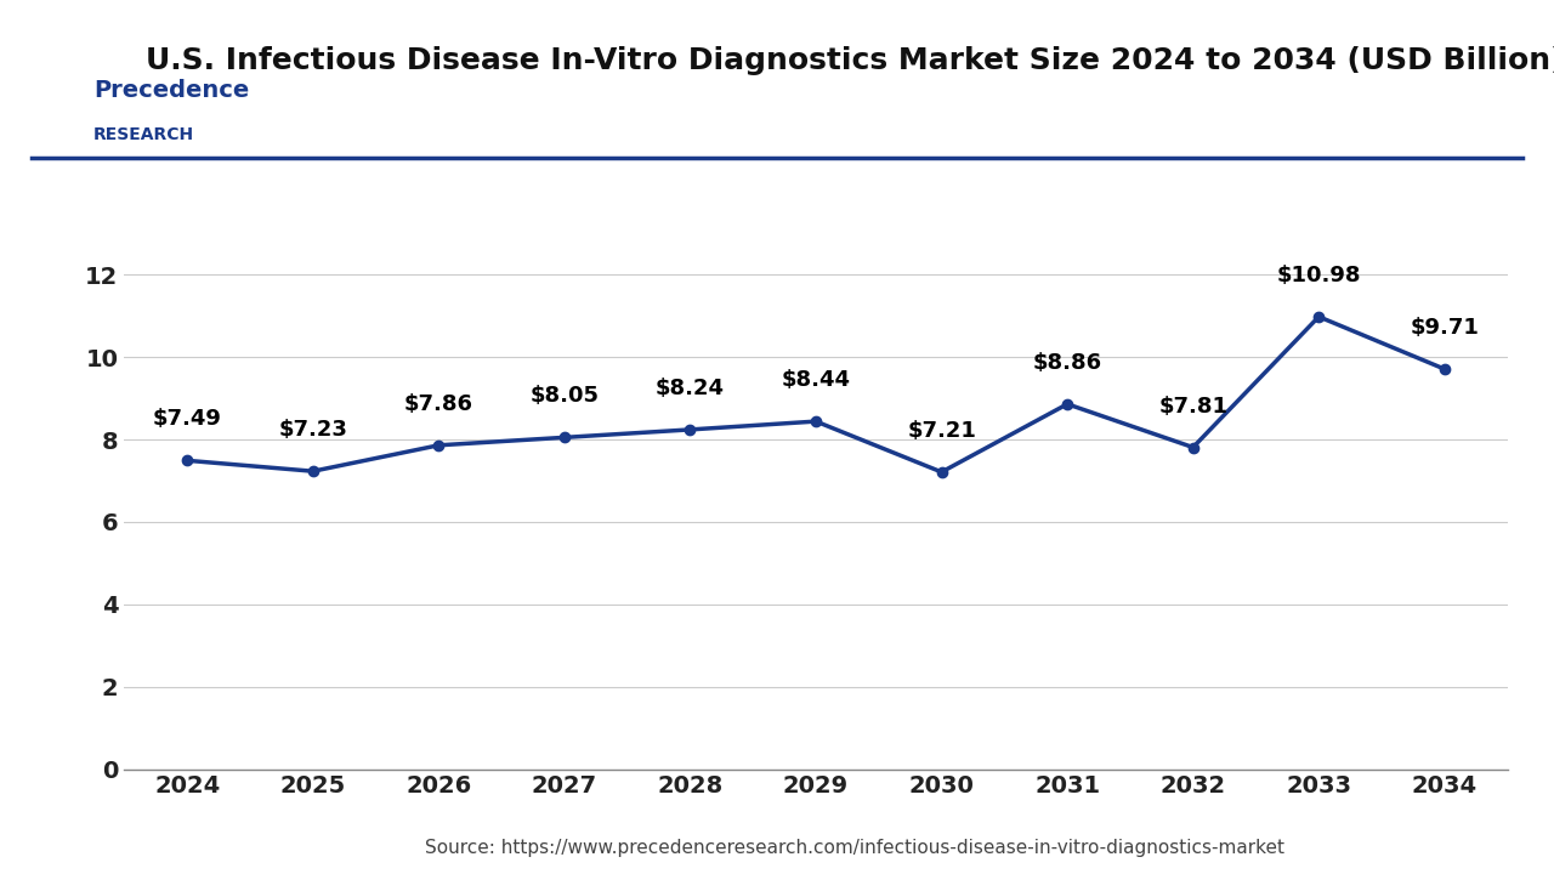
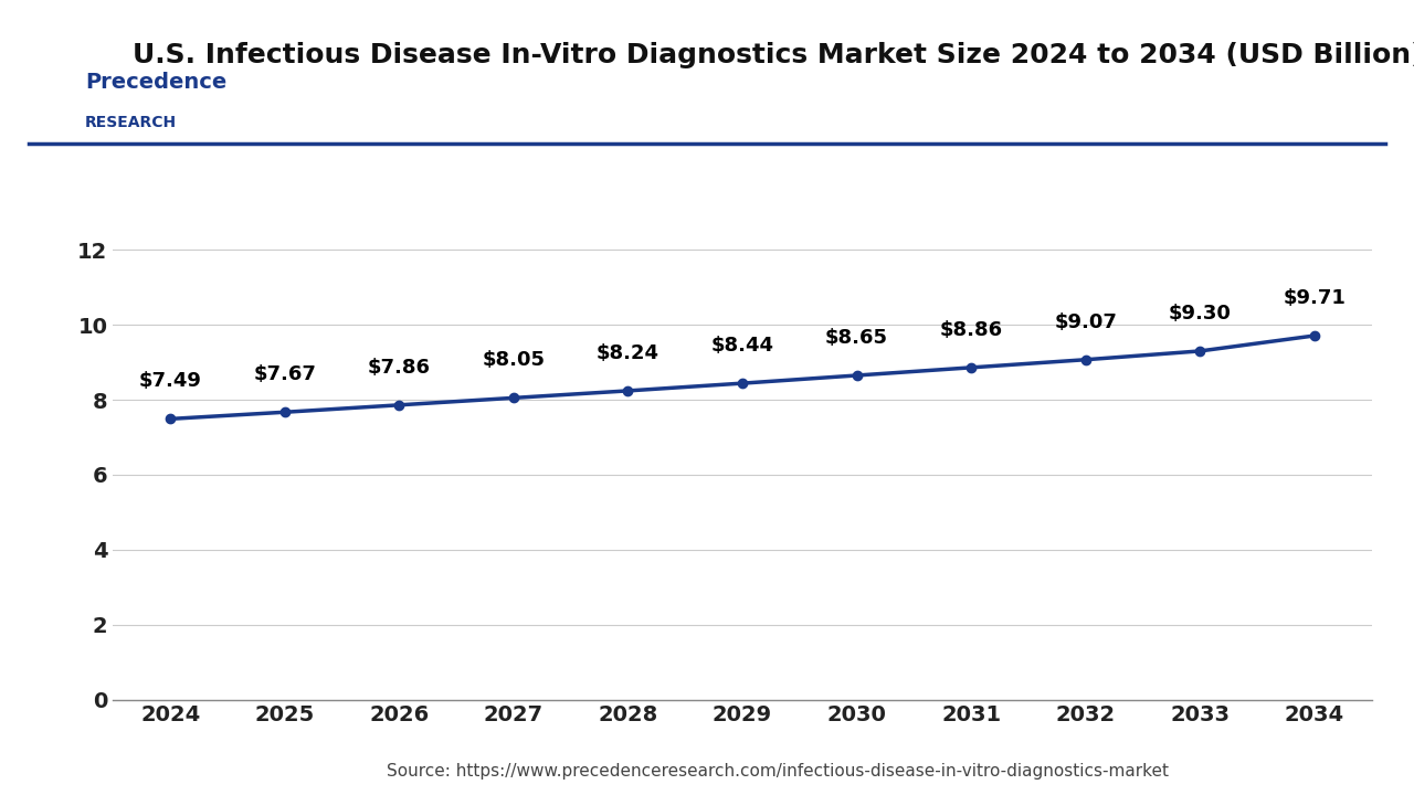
2025: $7.23 -> $7.67
2030: $7.21 -> $8.65
2032: $7.81 -> $9.07
2033: $10.98 -> $9.30
